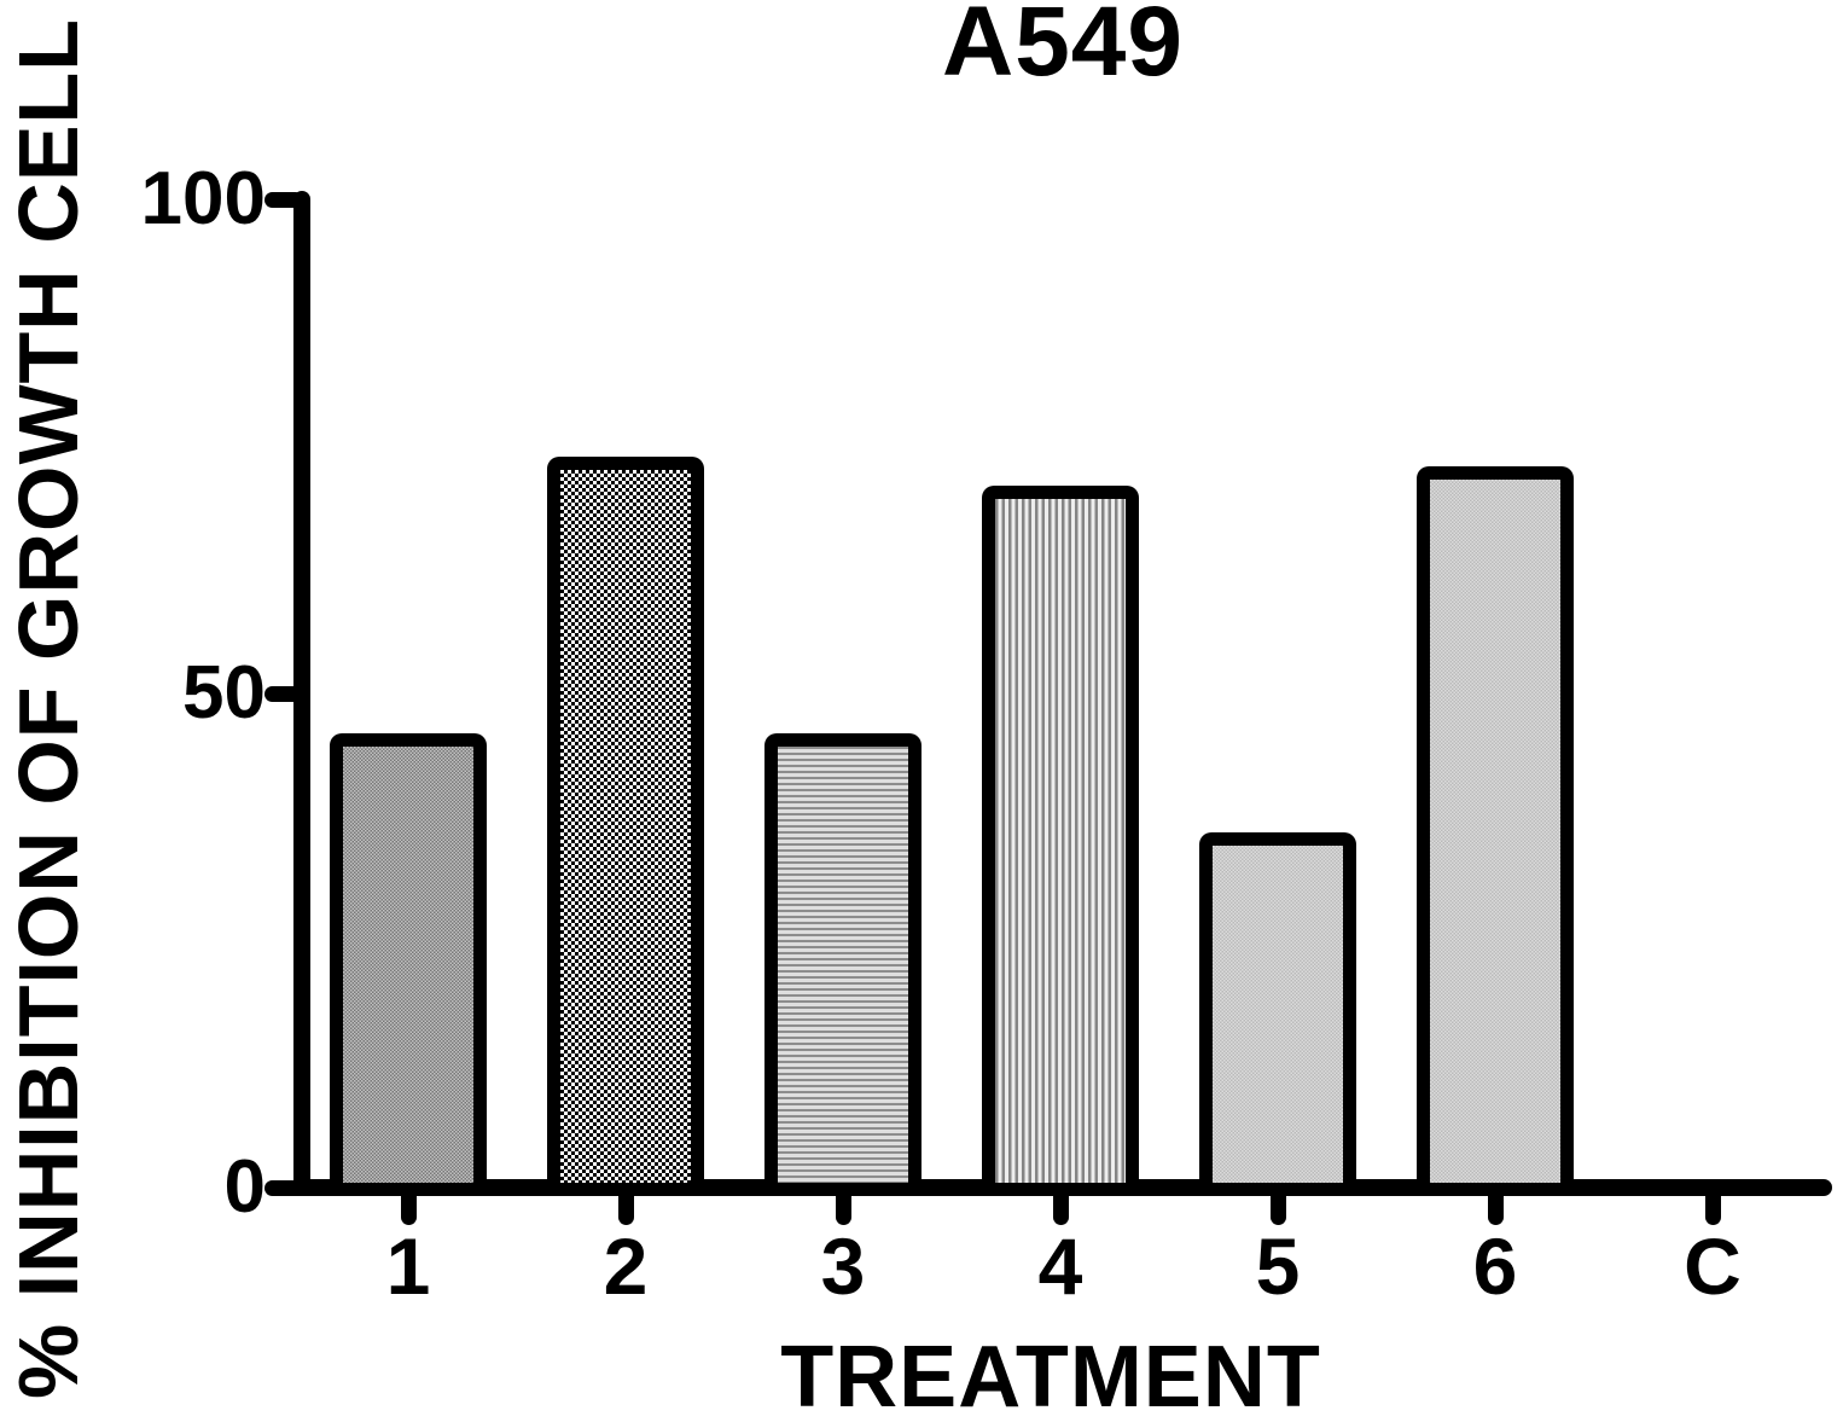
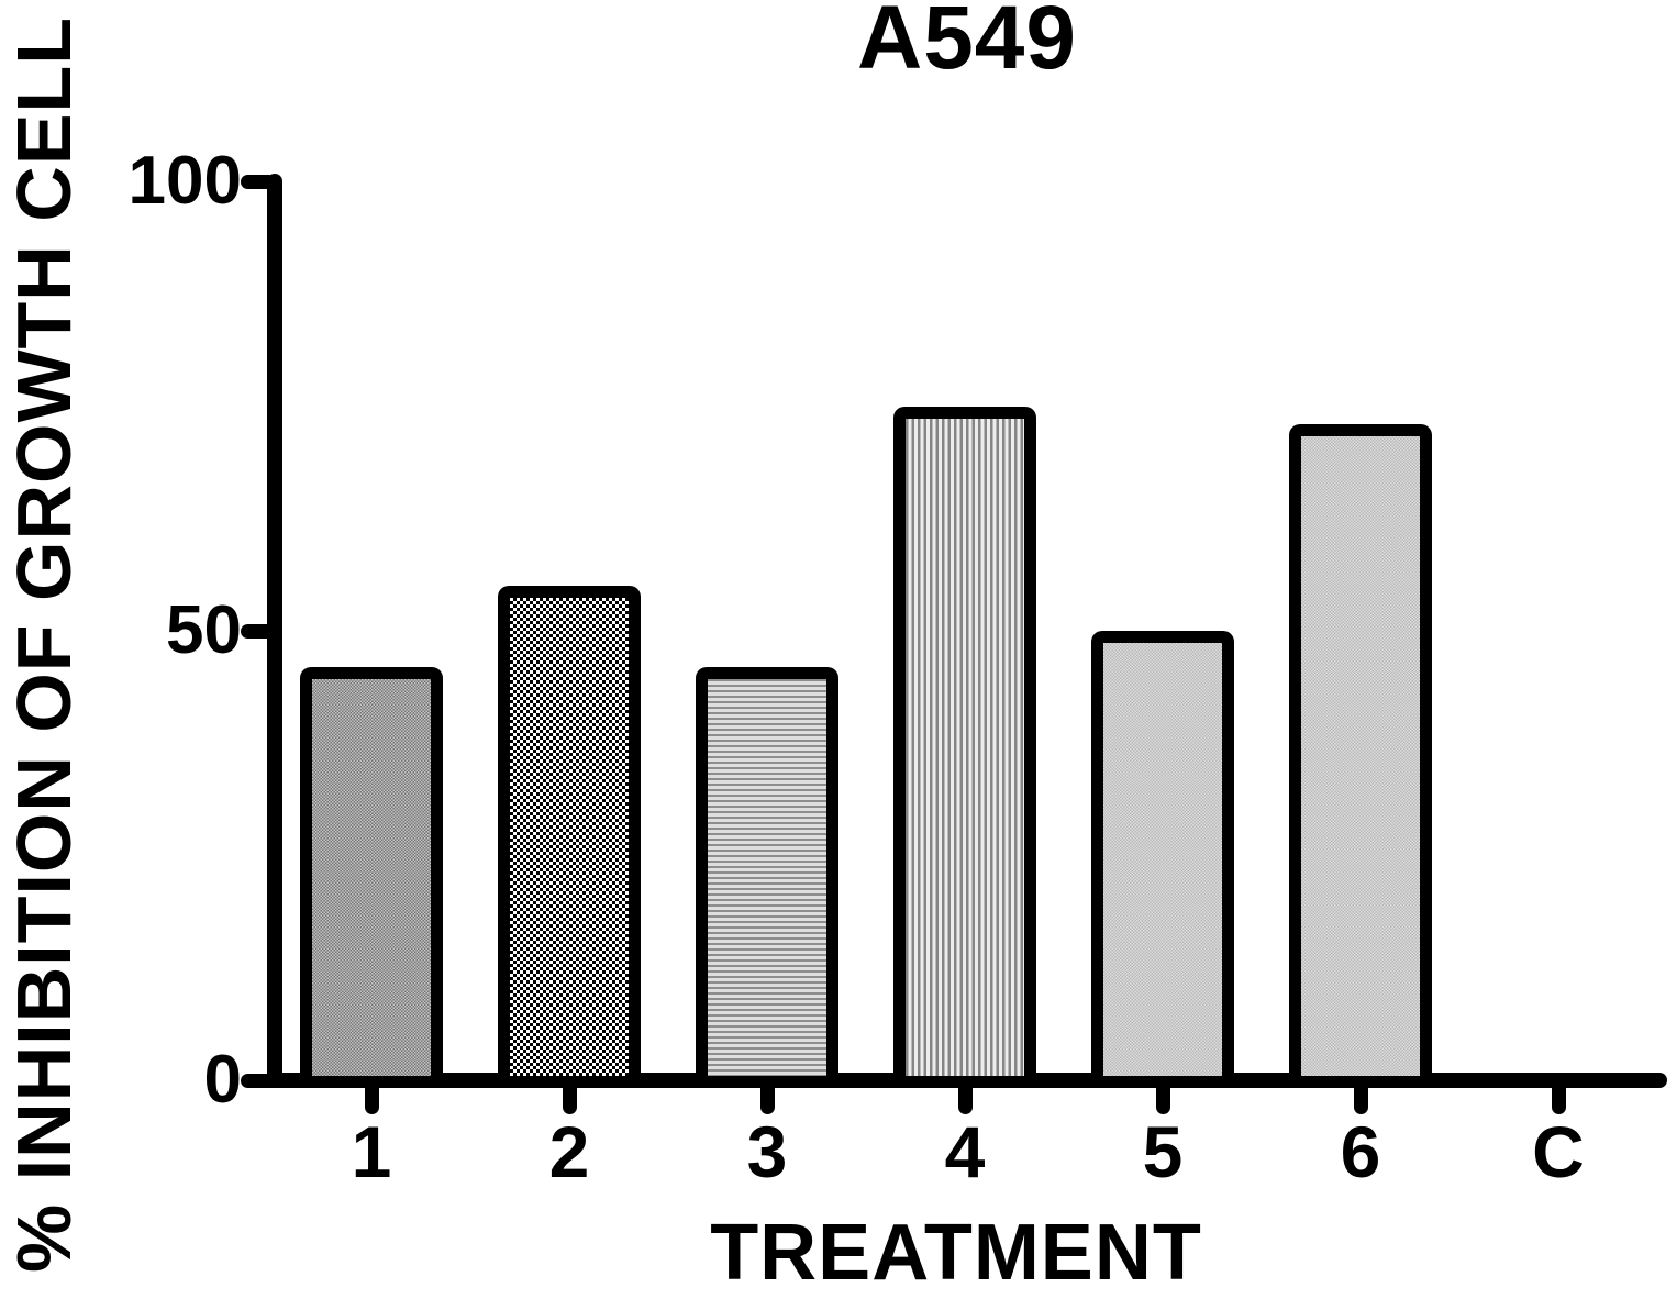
2: 74 -> 55
4: 71 -> 75
5: 36 -> 50
